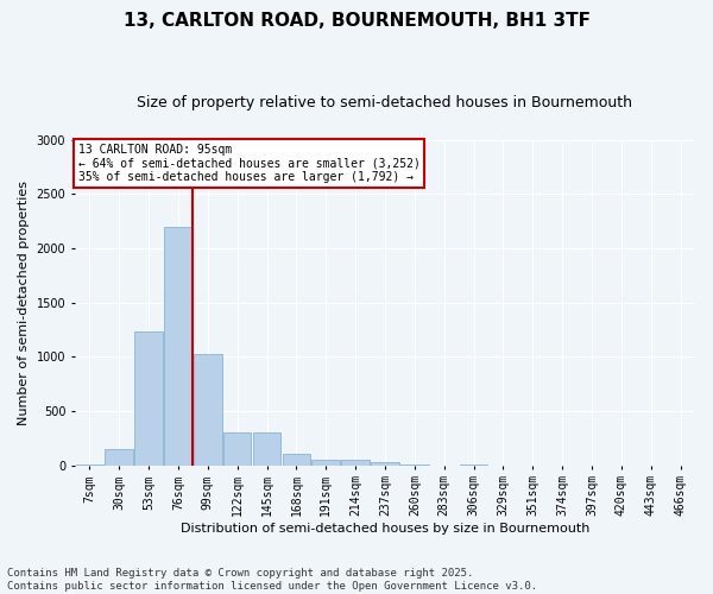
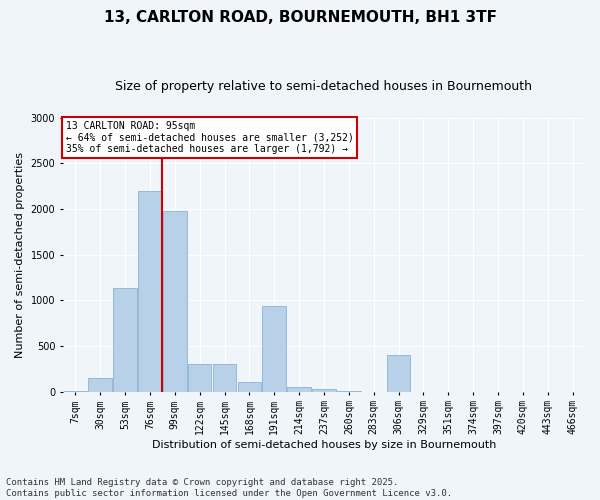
53sqm: 1230 -> 1140
99sqm: 1030 -> 1980
191sqm: 60 -> 940
306sqm: 10 -> 400
